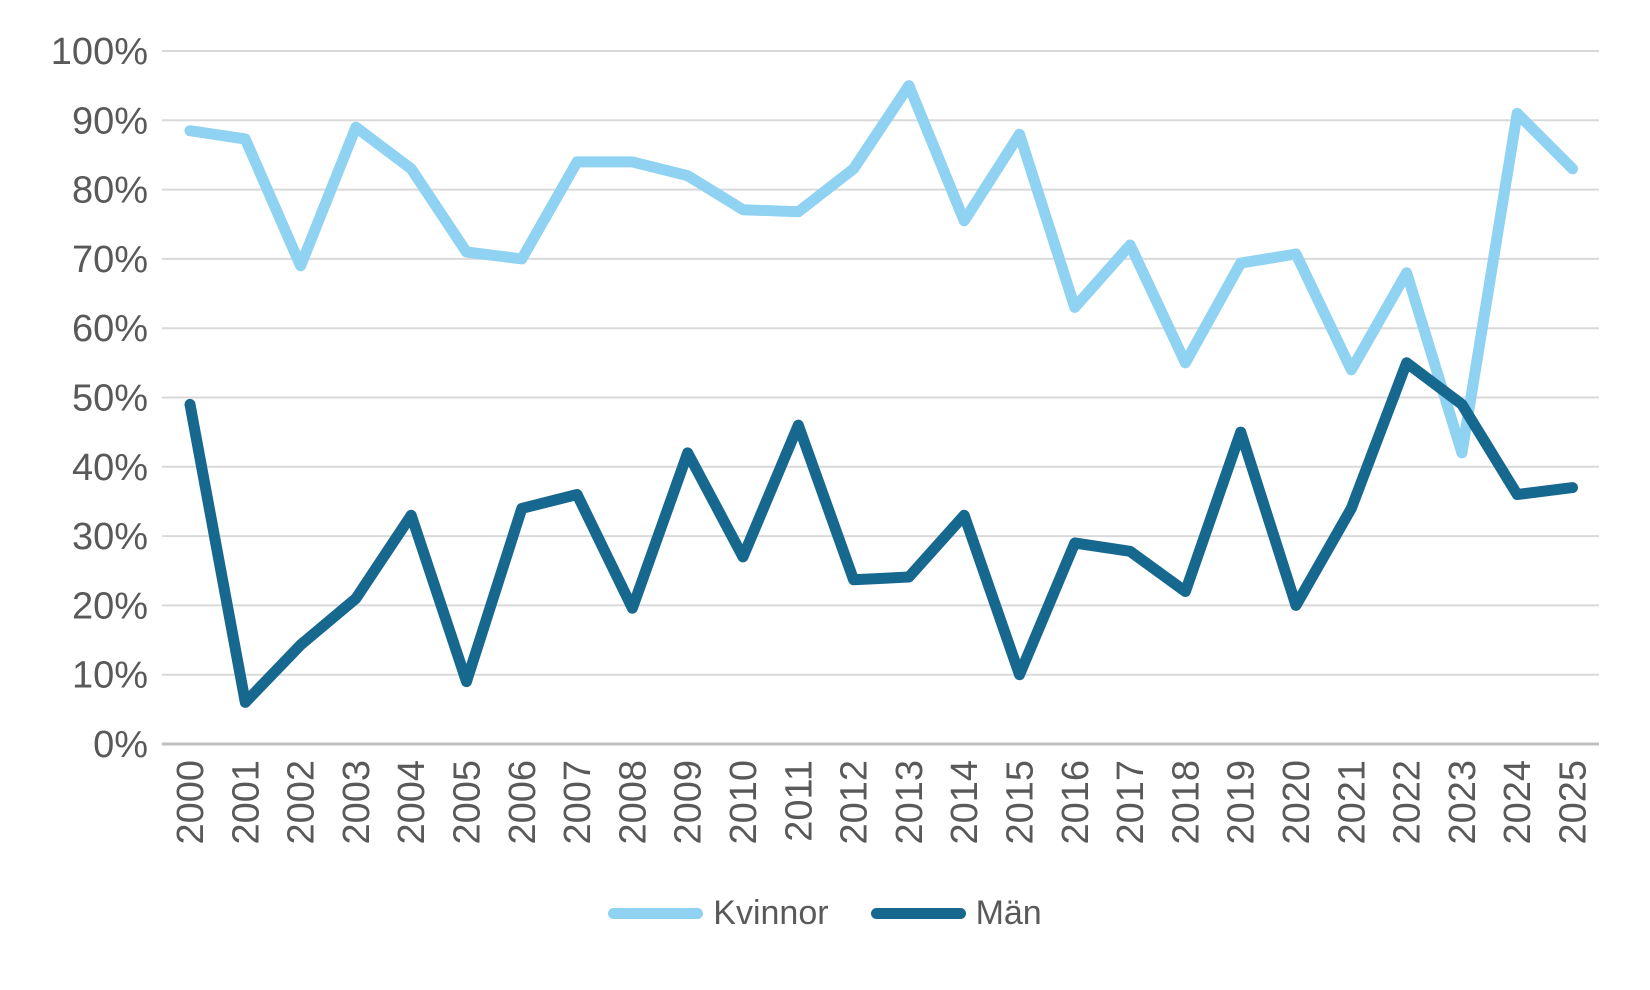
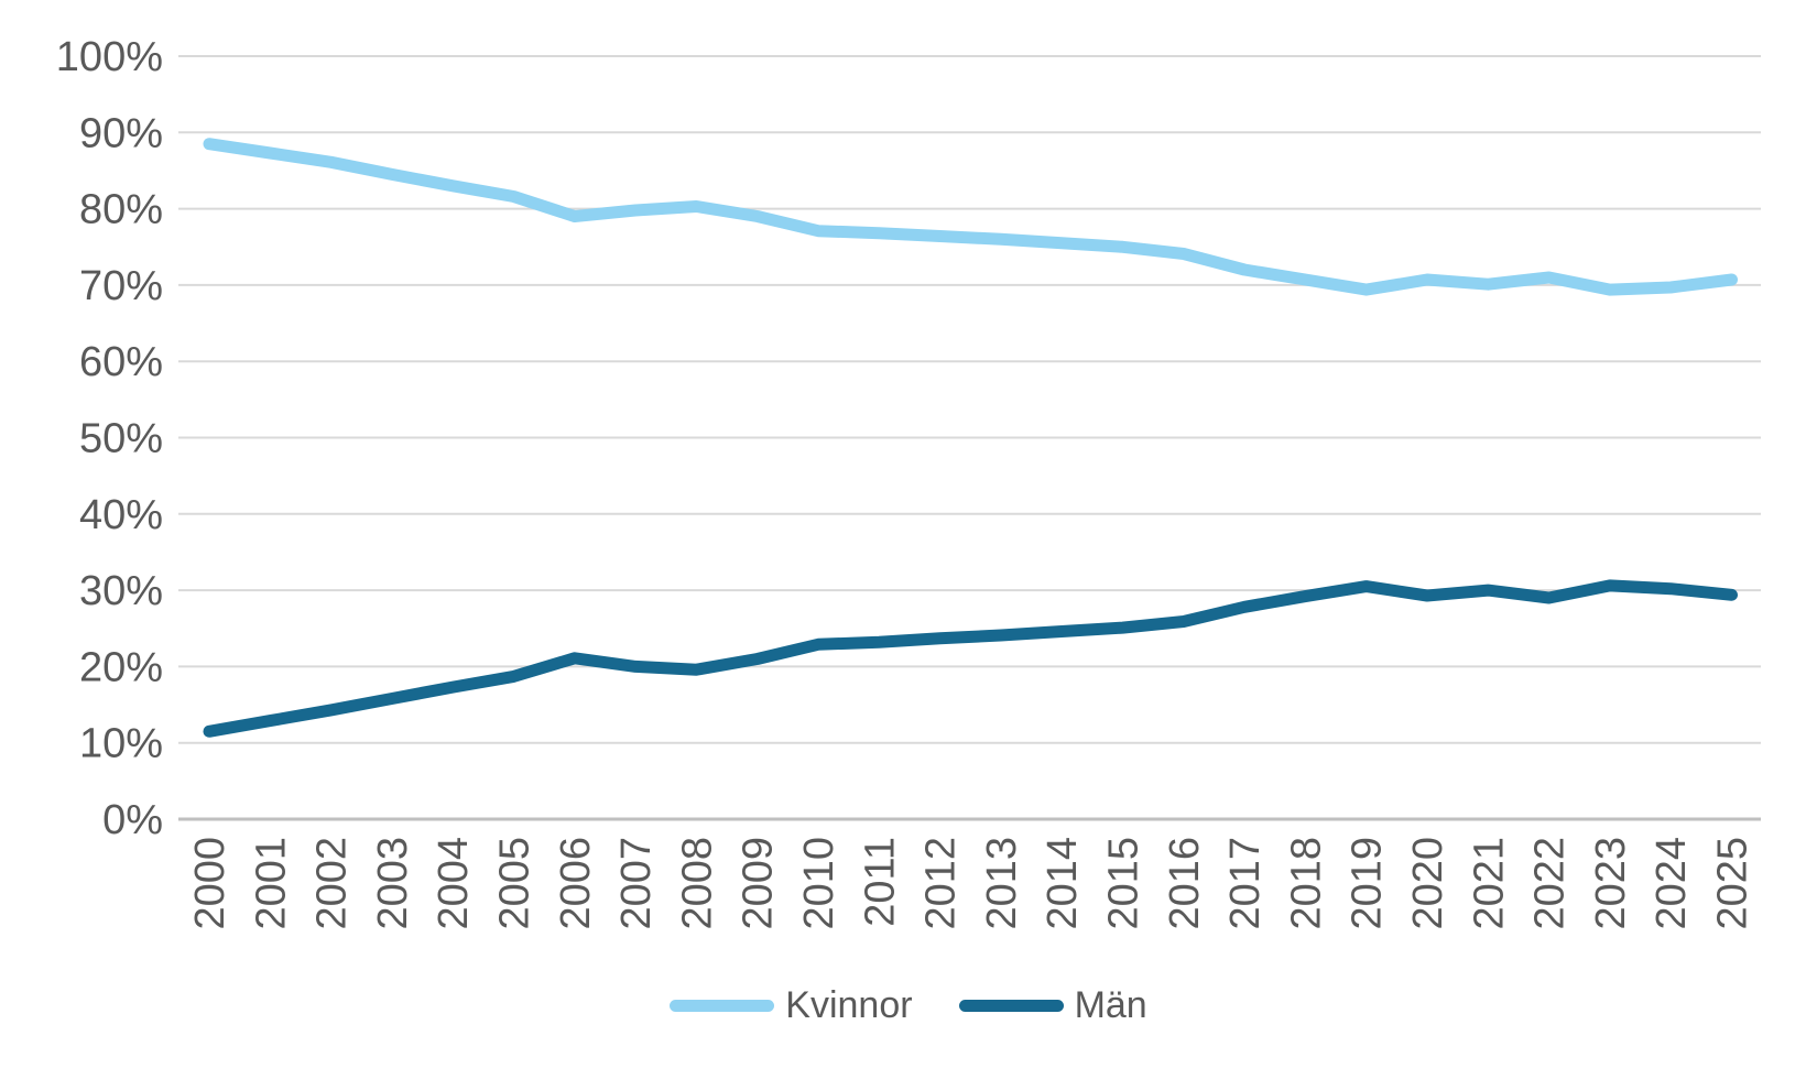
Män/2000: 49% -> 12%
Män/2001: 6% -> 13%
Kvinnor/2002: 69% -> 86%
Kvinnor/2003: 89% -> 84%
Män/2003: 21% -> 16%
Män/2004: 33% -> 17%
Kvinnor/2005: 71% -> 82%
Män/2005: 9% -> 19%
Kvinnor/2006: 70% -> 79%
Män/2006: 34% -> 21%
Kvinnor/2007: 84% -> 80%
Män/2007: 36% -> 20%
Kvinnor/2008: 84% -> 80%
Kvinnor/2009: 82% -> 79%
Män/2009: 42% -> 21%
Män/2010: 27% -> 23%
Män/2011: 46% -> 23%
Kvinnor/2012: 83% -> 76%
Kvinnor/2013: 95% -> 76%
Män/2014: 33% -> 25%
Kvinnor/2015: 88% -> 75%
Män/2015: 10% -> 25%
Kvinnor/2016: 63% -> 74%
Män/2016: 29% -> 26%
Kvinnor/2018: 55% -> 71%
Män/2018: 22% -> 29%
Män/2019: 45% -> 30%
Män/2020: 20% -> 29%
Kvinnor/2021: 54% -> 70%
Män/2021: 34% -> 30%
Kvinnor/2022: 68% -> 71%
Män/2022: 55% -> 29%
Kvinnor/2023: 42% -> 69%
Män/2023: 49% -> 31%
Kvinnor/2024: 91% -> 70%
Män/2024: 36% -> 30%
Kvinnor/2025: 83% -> 71%
Män/2025: 37% -> 29%
